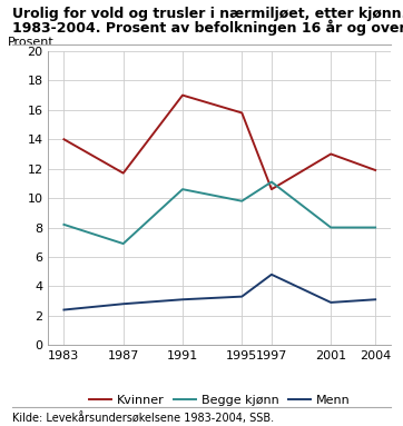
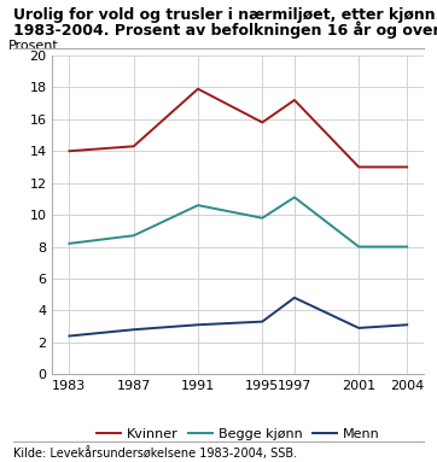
Kvinner/1987: 11.7 -> 14.3
Begge kjønn/1987: 6.9 -> 8.7
Kvinner/1991: 17.0 -> 17.9
Kvinner/1997: 10.6 -> 17.2
Kvinner/2004: 11.9 -> 13.0
